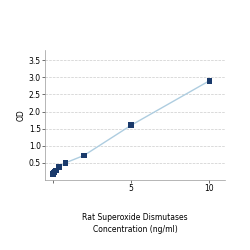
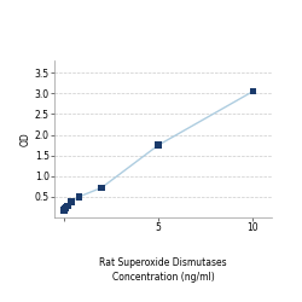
5: 1.60 -> 1.75
10: 2.90 -> 3.05
